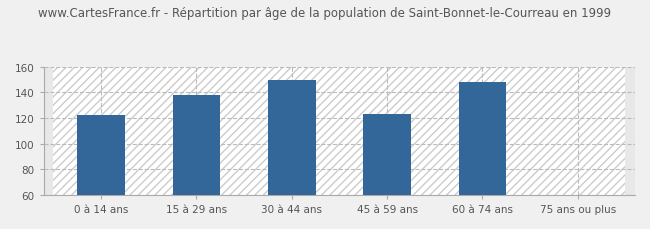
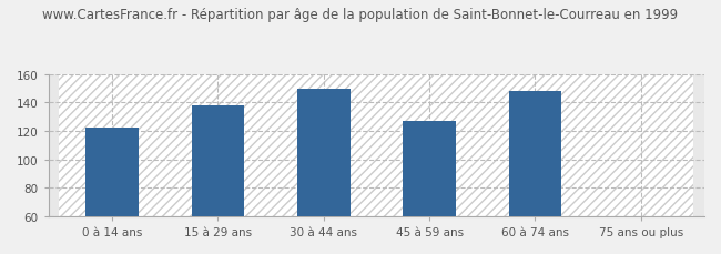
45 à 59 ans: 123 -> 127
